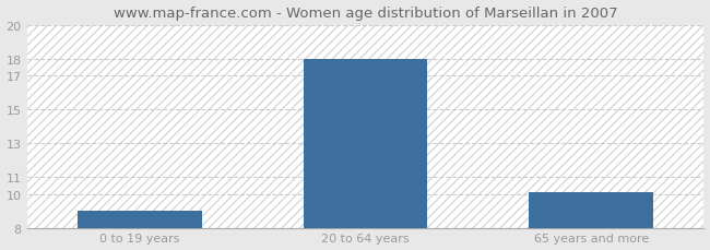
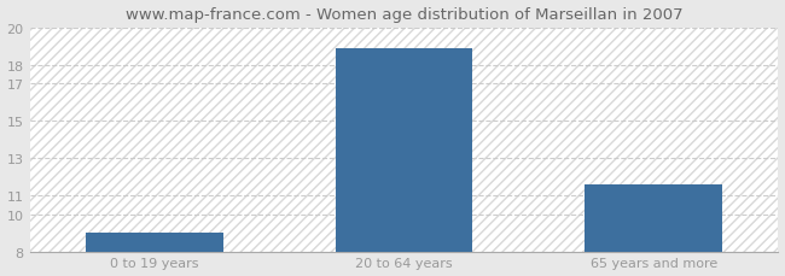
20 to 64 years: 18.0 -> 18.9
65 years and more: 10.1 -> 11.6
